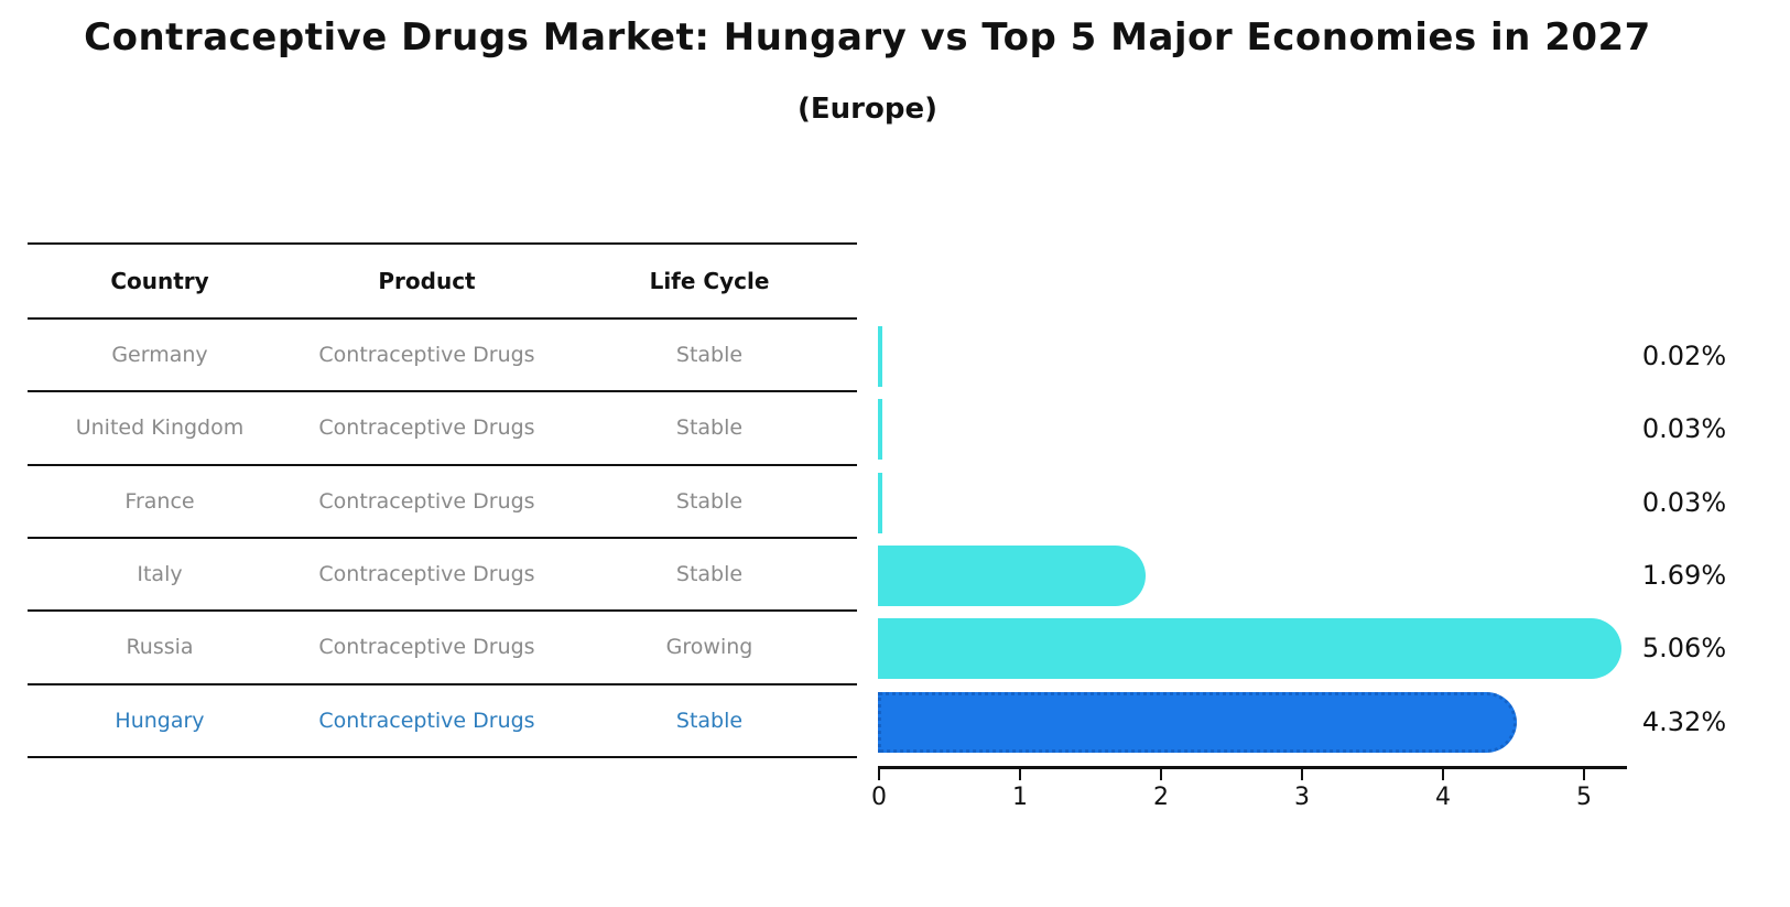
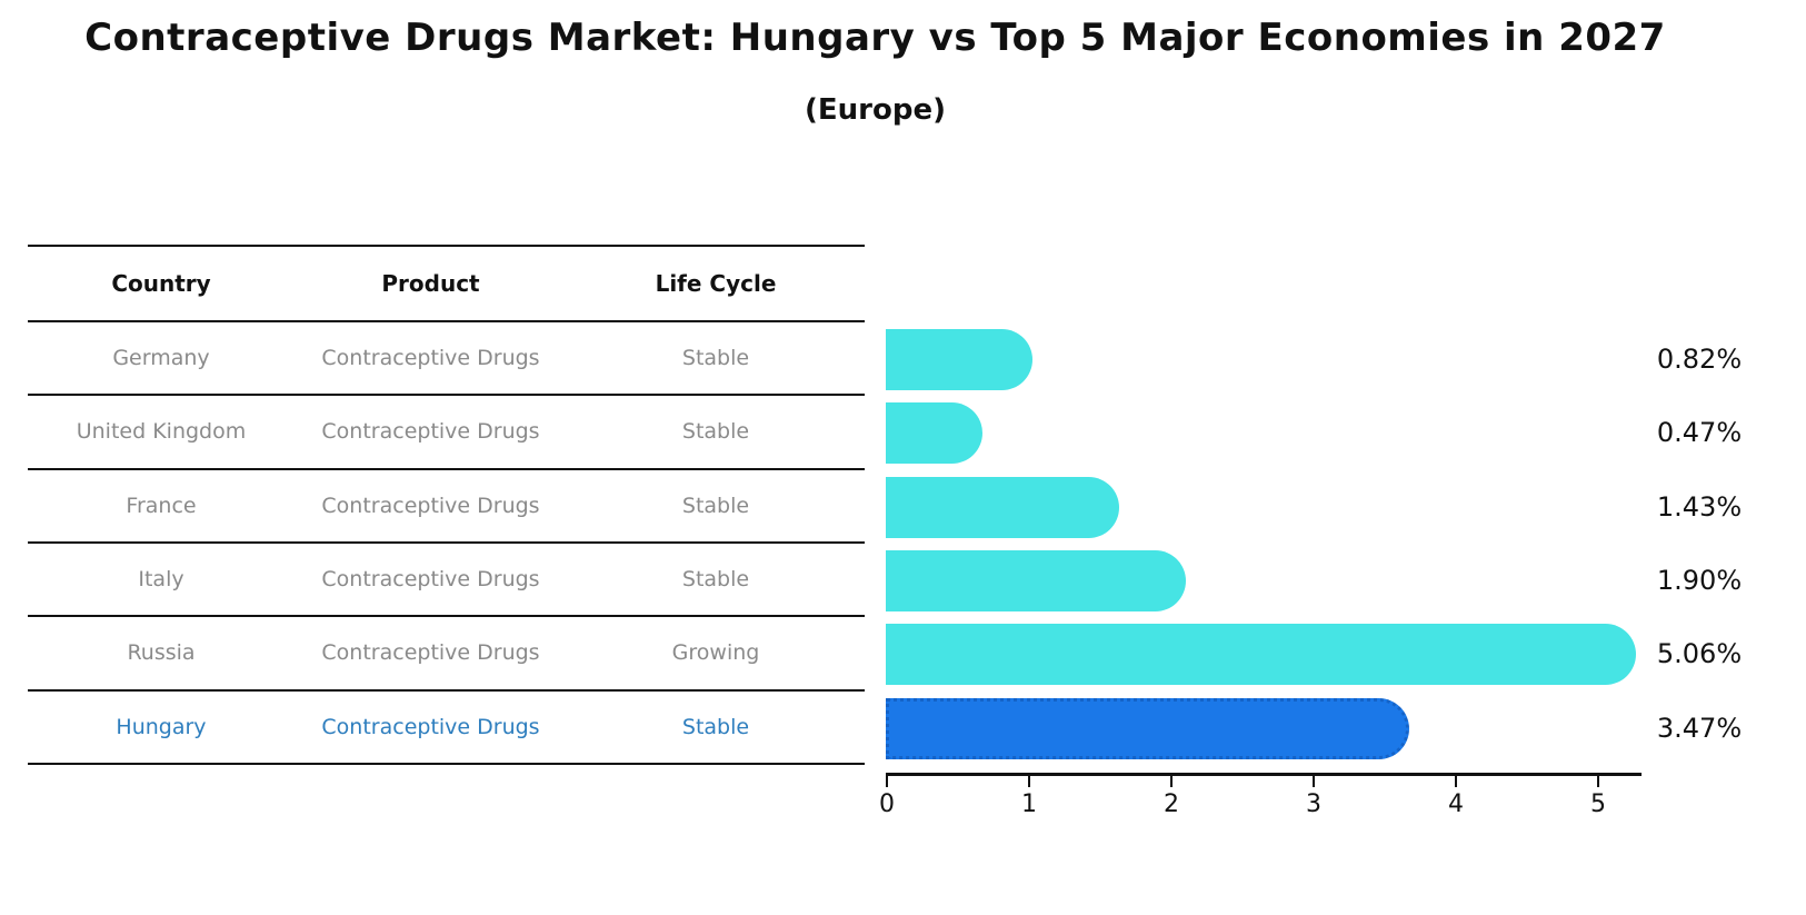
Germany: 0.02% -> 0.82%
United Kingdom: 0.03% -> 0.47%
France: 0.03% -> 1.43%
Italy: 1.69% -> 1.90%
Hungary: 4.32% -> 3.47%
